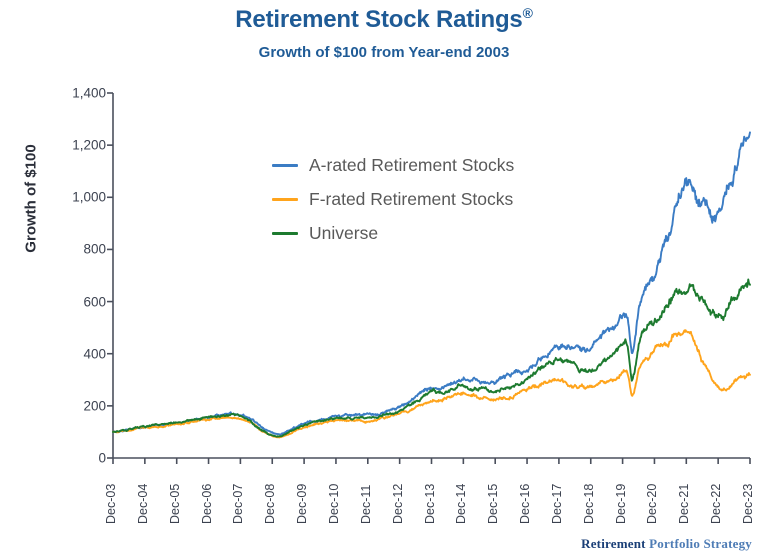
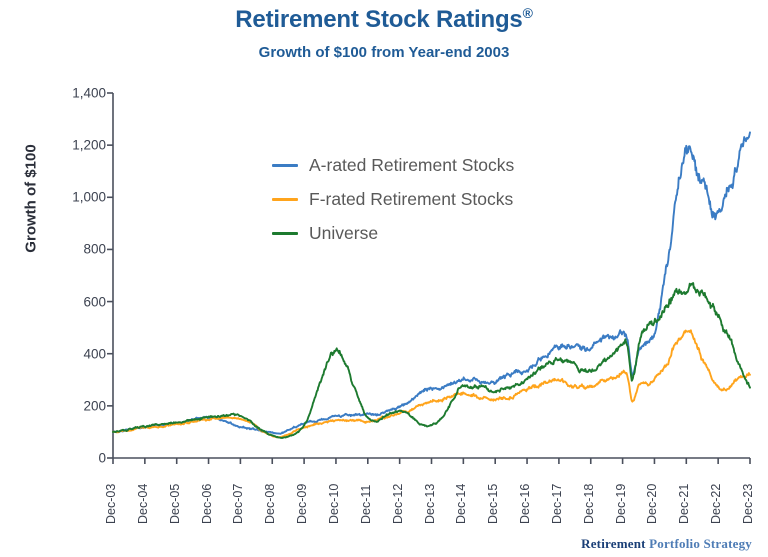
A-rated Retirement Stocks/Dec-07: 170 -> 120
Universe/Dec-10: 150 -> 410
Universe/Dec-13: 240 -> 120
A-rated Retirement Stocks/Dec-19: 540 -> 480
A-rated Retirement Stocks/Dec-20: 700 -> 480
F-rated Retirement Stocks/Dec-20: 400 -> 290
A-rated Retirement Stocks/Dec-21: 1040 -> 1160
Universe/Dec-23: 660 -> 270
